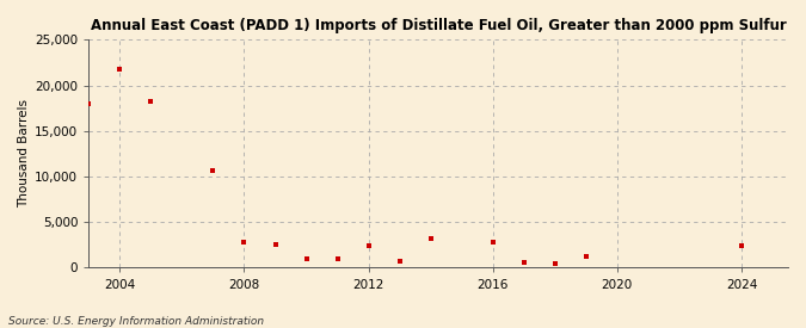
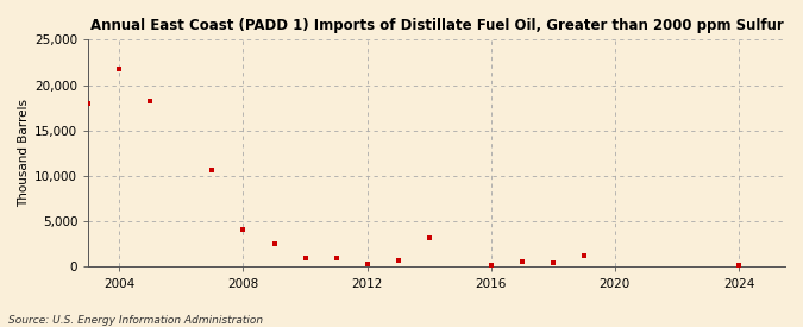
2008: 2,800 -> 4,100
2012: 2,400 -> 400
2016: 2,800 -> 200
2024: 2,400 -> 200
